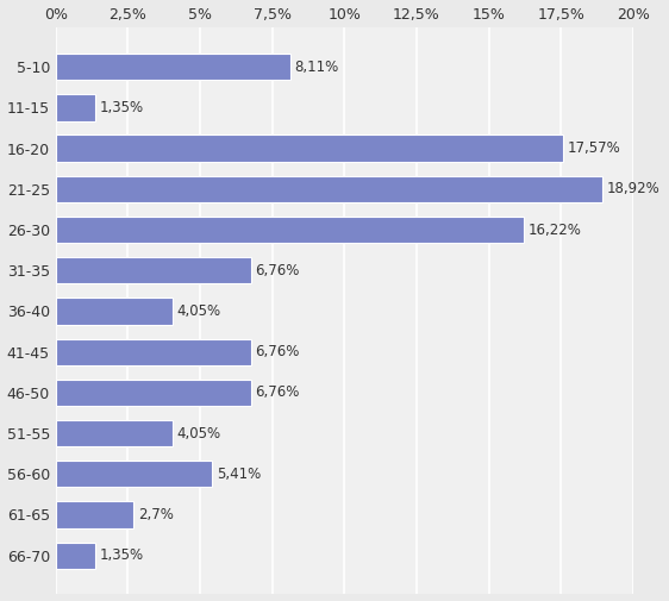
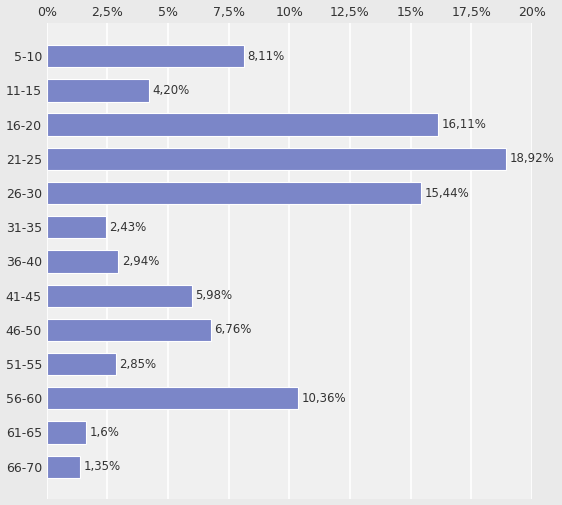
11-15: 1,35% -> 4,20%
16-20: 17,57% -> 16,11%
26-30: 16,22% -> 15,44%
31-35: 6,76% -> 2,43%
36-40: 4,05% -> 2,94%
41-45: 6,76% -> 5,98%
51-55: 4,05% -> 2,85%
56-60: 5,41% -> 10,36%
61-65: 2,7% -> 1,6%
